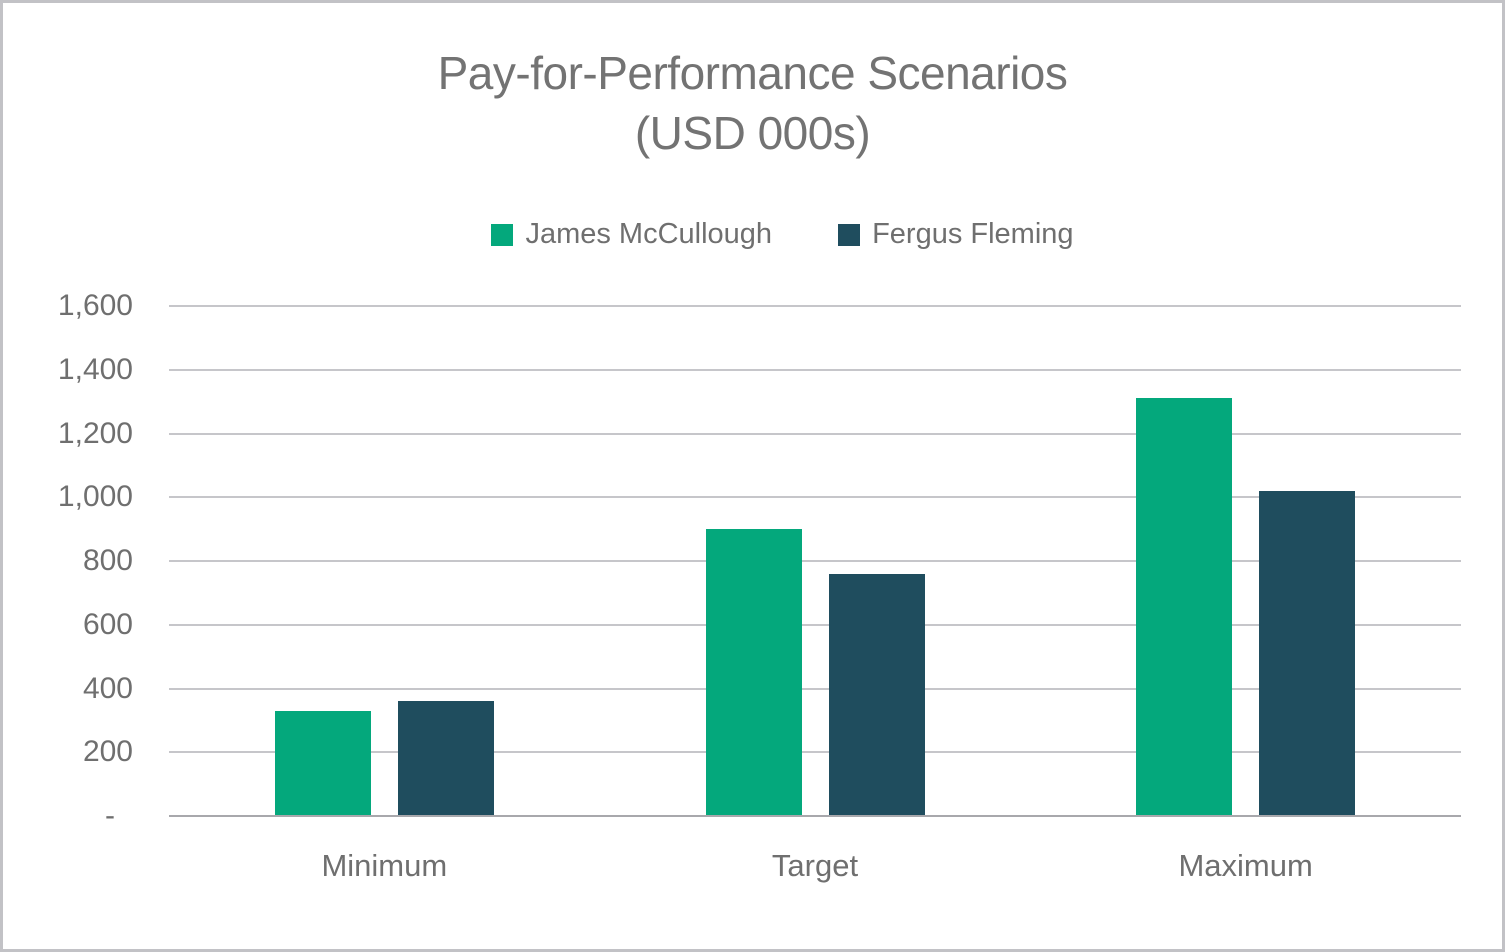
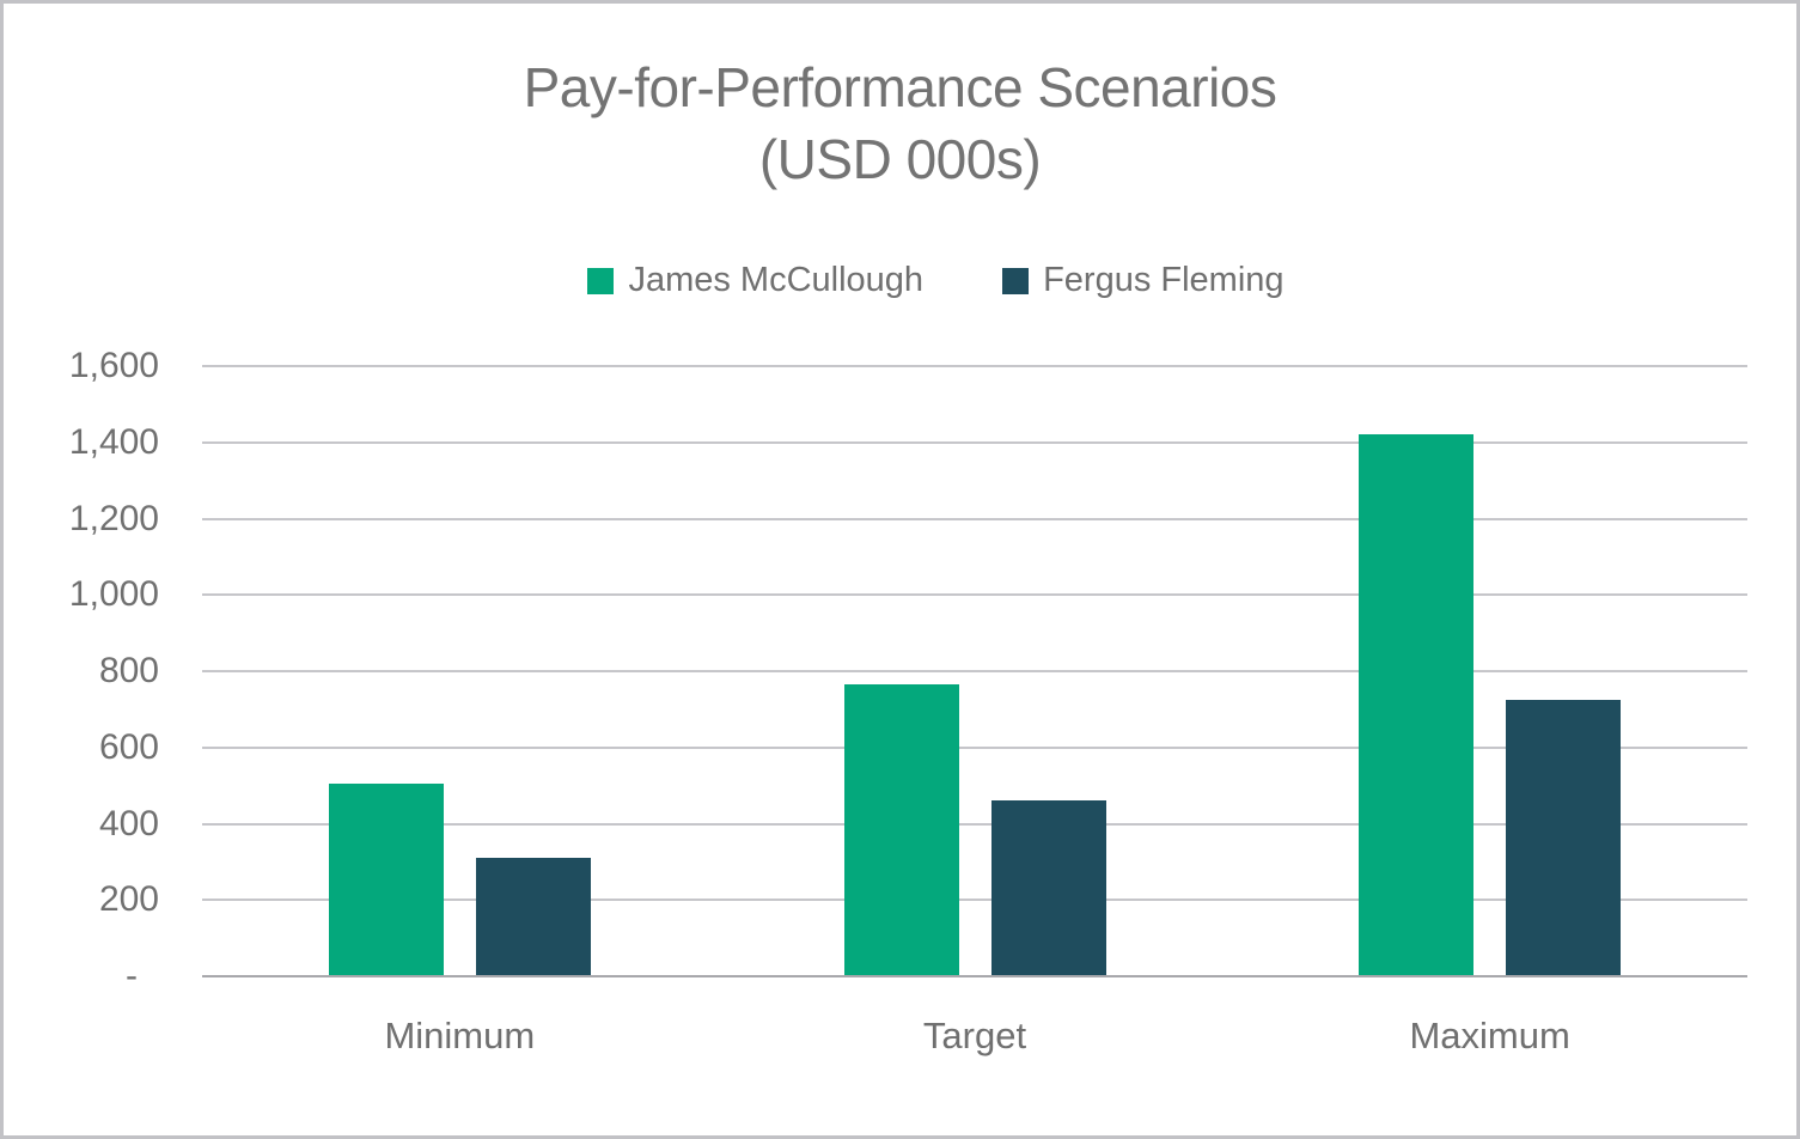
James McCullough/Minimum: 330 -> 500
Fergus Fleming/Minimum: 360 -> 310
James McCullough/Target: 900 -> 760
Fergus Fleming/Target: 760 -> 460
James McCullough/Maximum: 1310 -> 1420
Fergus Fleming/Maximum: 1020 -> 720
